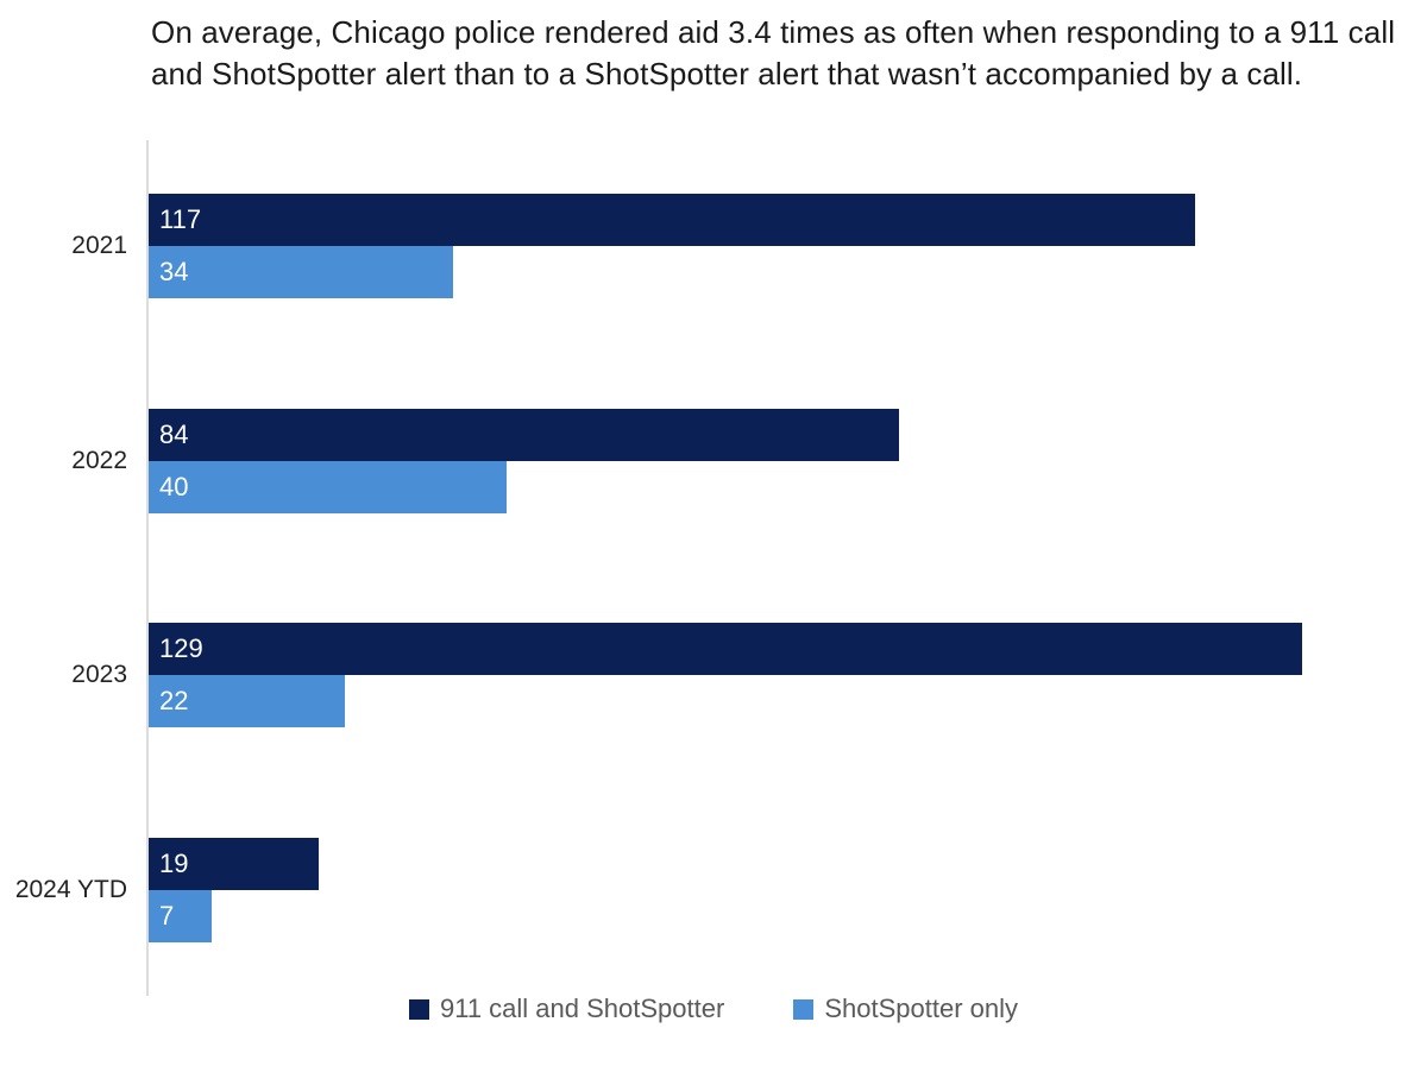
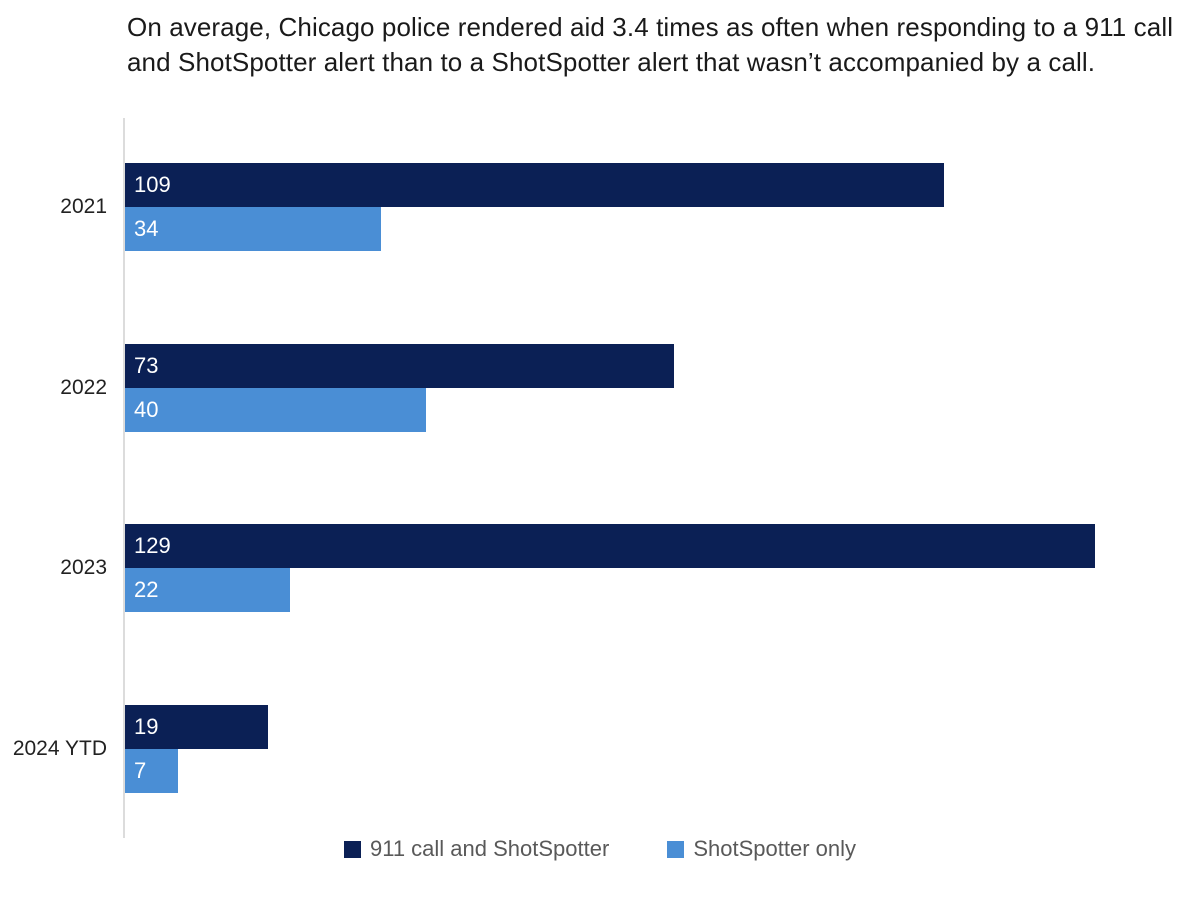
911 call and ShotSpotter/2021: 117 -> 109
911 call and ShotSpotter/2022: 84 -> 73
